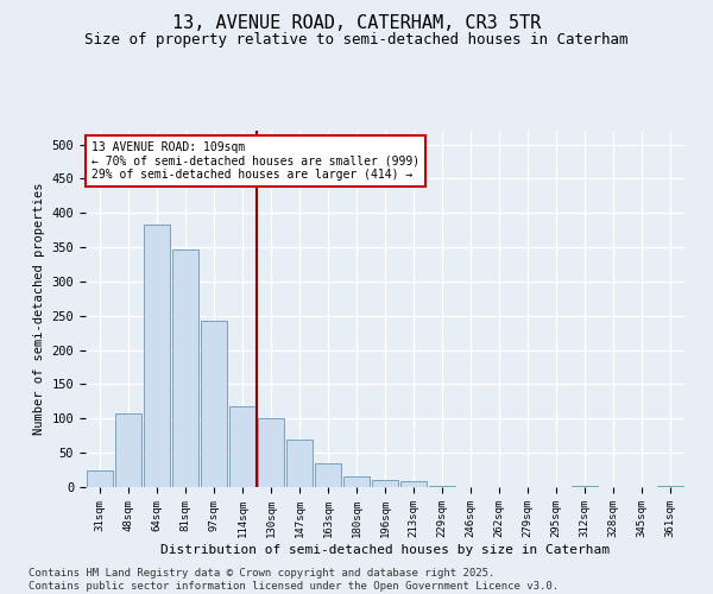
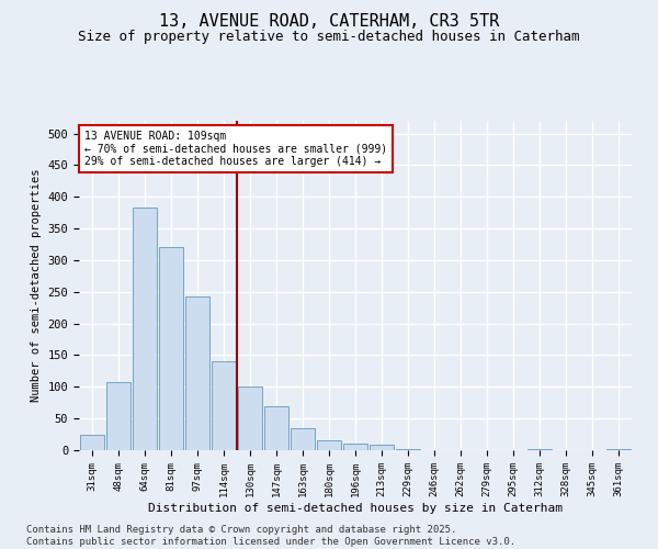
81sqm: 346 -> 320
114sqm: 118 -> 140
